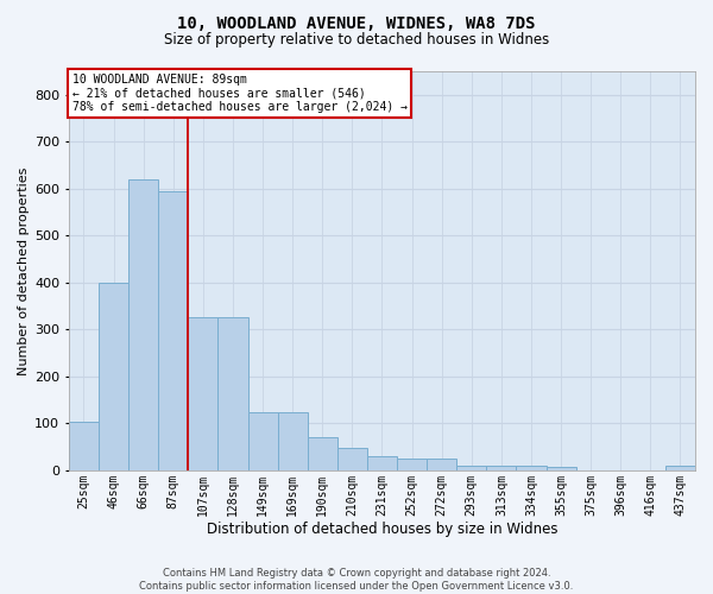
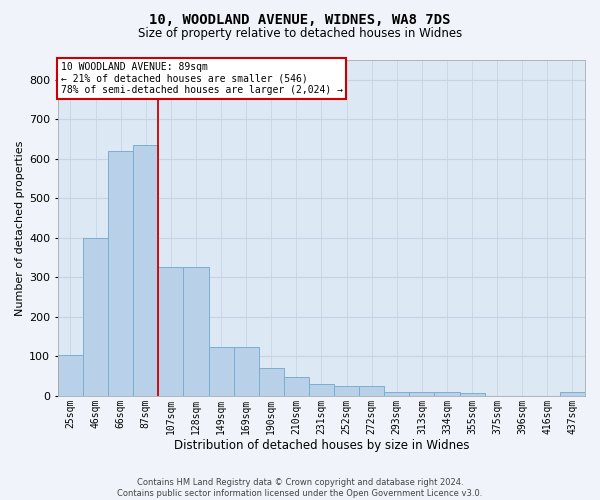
87sqm: 595 -> 635
